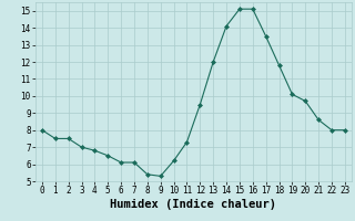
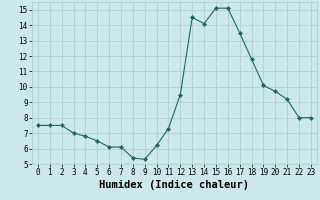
0: 8.0 -> 7.5
13: 12.0 -> 14.5
21: 8.6 -> 9.2
